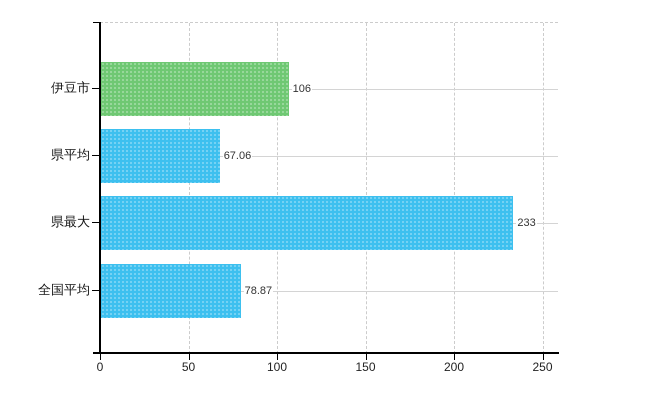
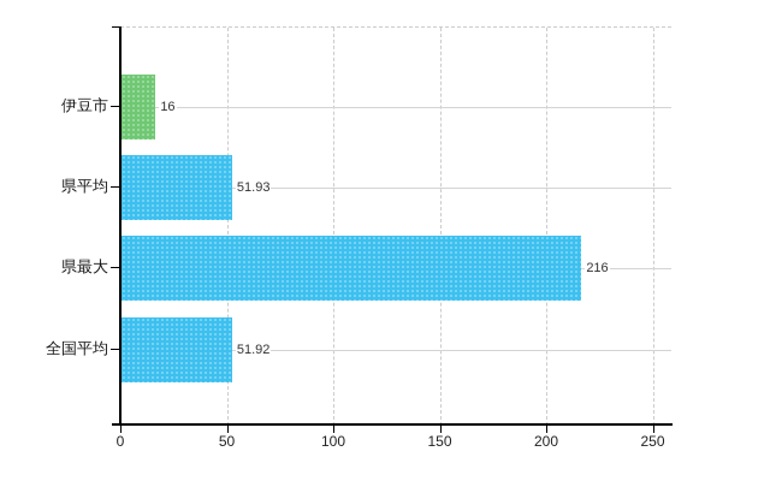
伊豆市: 106 -> 16
県平均: 67.06 -> 51.93
県最大: 233 -> 216
全国平均: 78.87 -> 51.92
